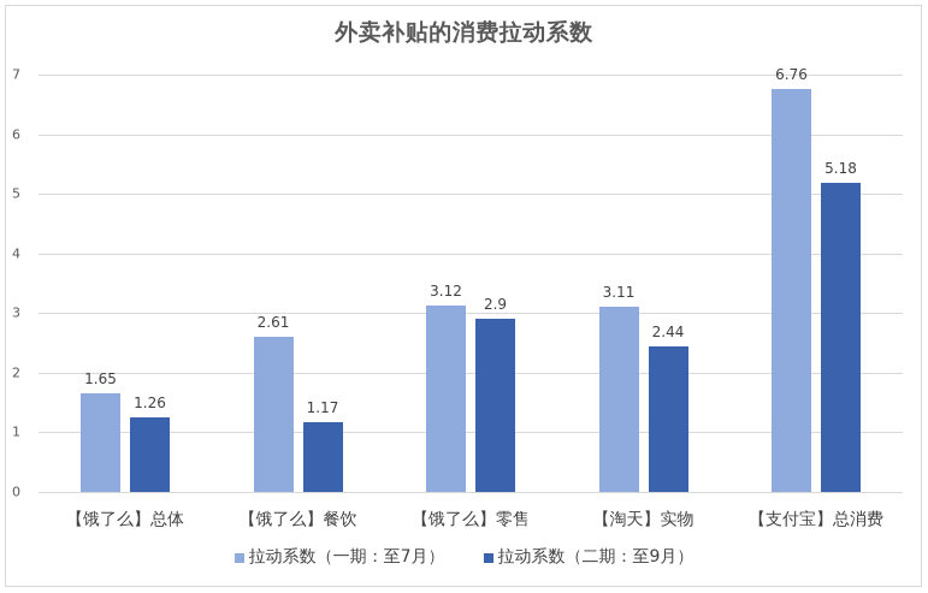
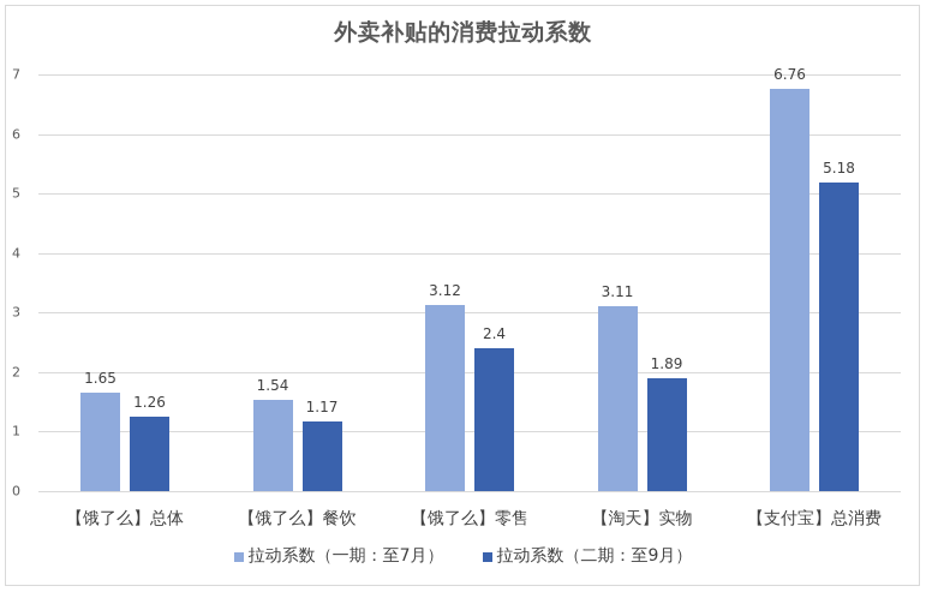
拉动系数（一期：至7月）/【饿了么】餐饮: 2.61 -> 1.54
拉动系数（二期：至9月）/【饿了么】零售: 2.9 -> 2.4
拉动系数（二期：至9月）/【淘天】实物: 2.44 -> 1.89
